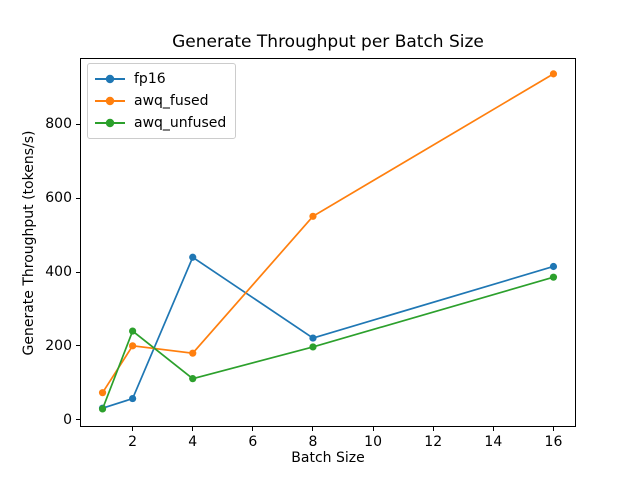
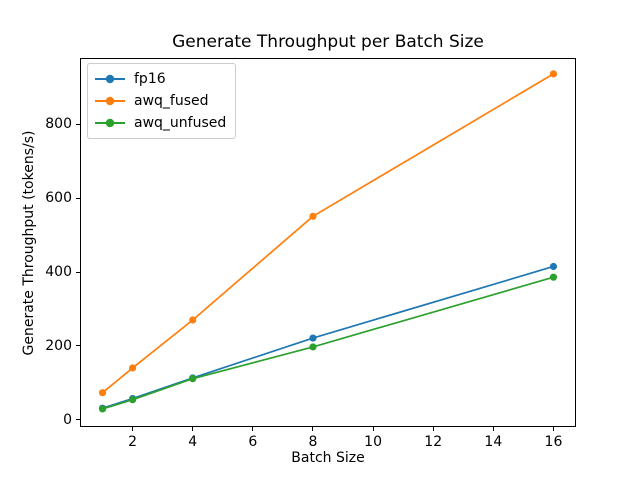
awq_fused/2: 200 -> 140
awq_unfused/2: 240 -> 50
fp16/4: 440 -> 110
awq_fused/4: 180 -> 270
